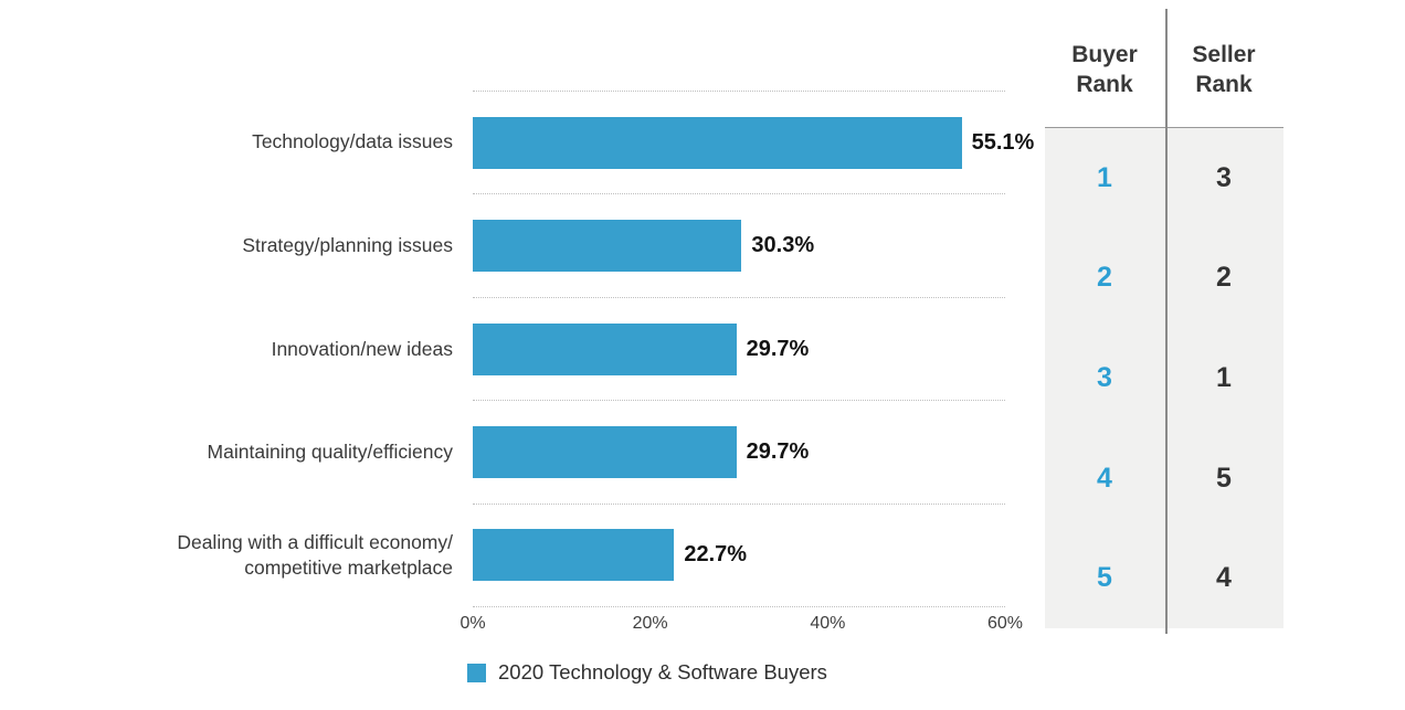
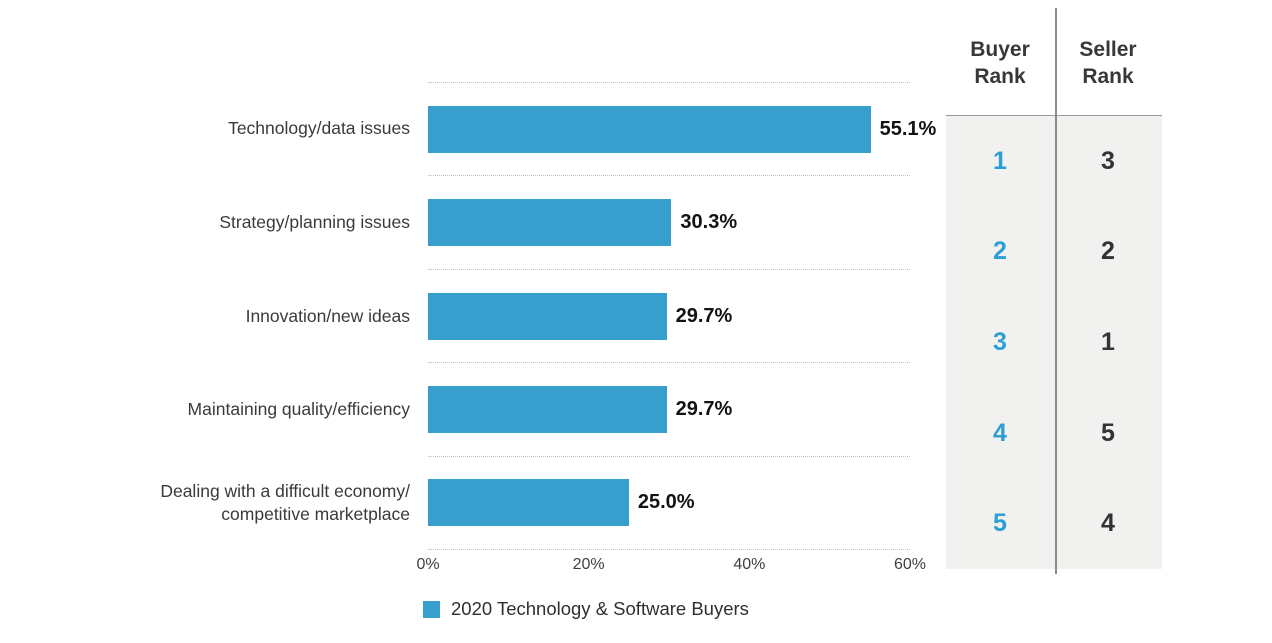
Dealing with a difficult economy/ competitive marketplace: 22.7% -> 25.0%
